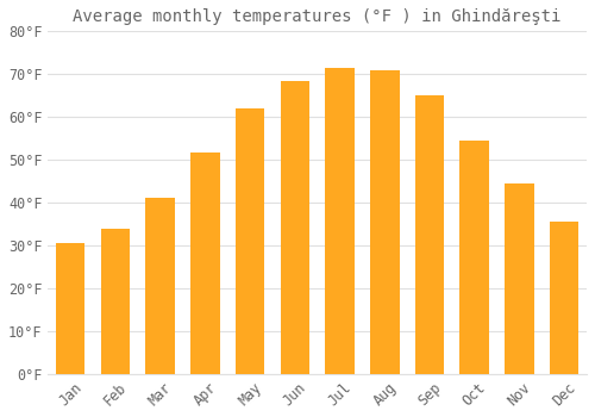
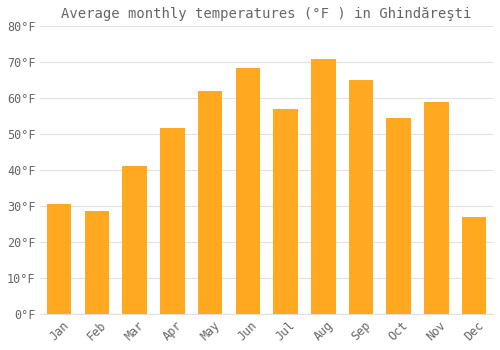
Feb: 33.8°F -> 28.5°F
Jul: 71.5°F -> 57.0°F
Nov: 44.5°F -> 59.0°F
Dec: 35.5°F -> 27.0°F
